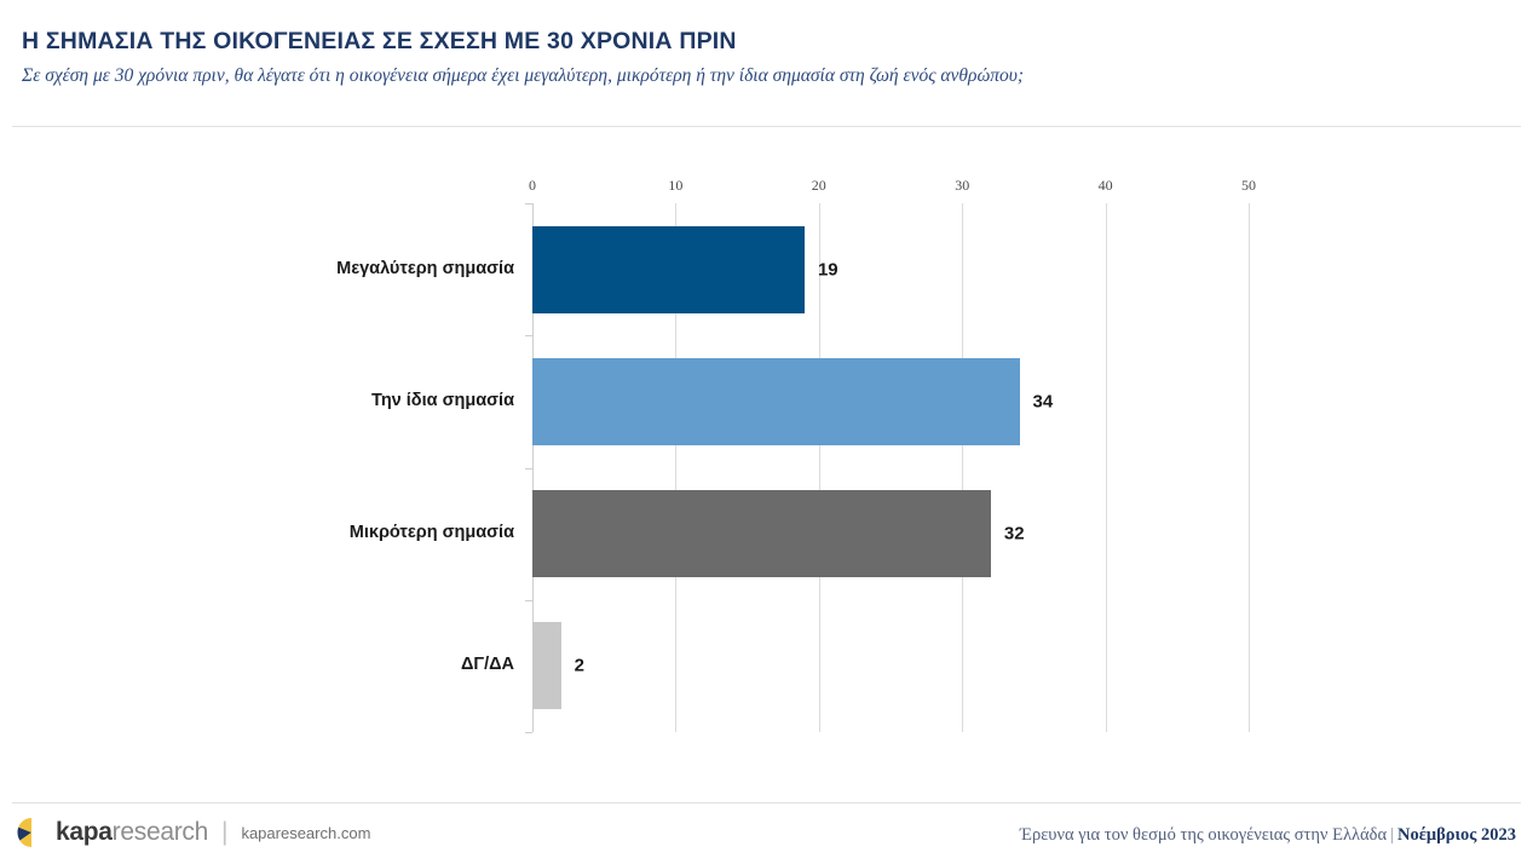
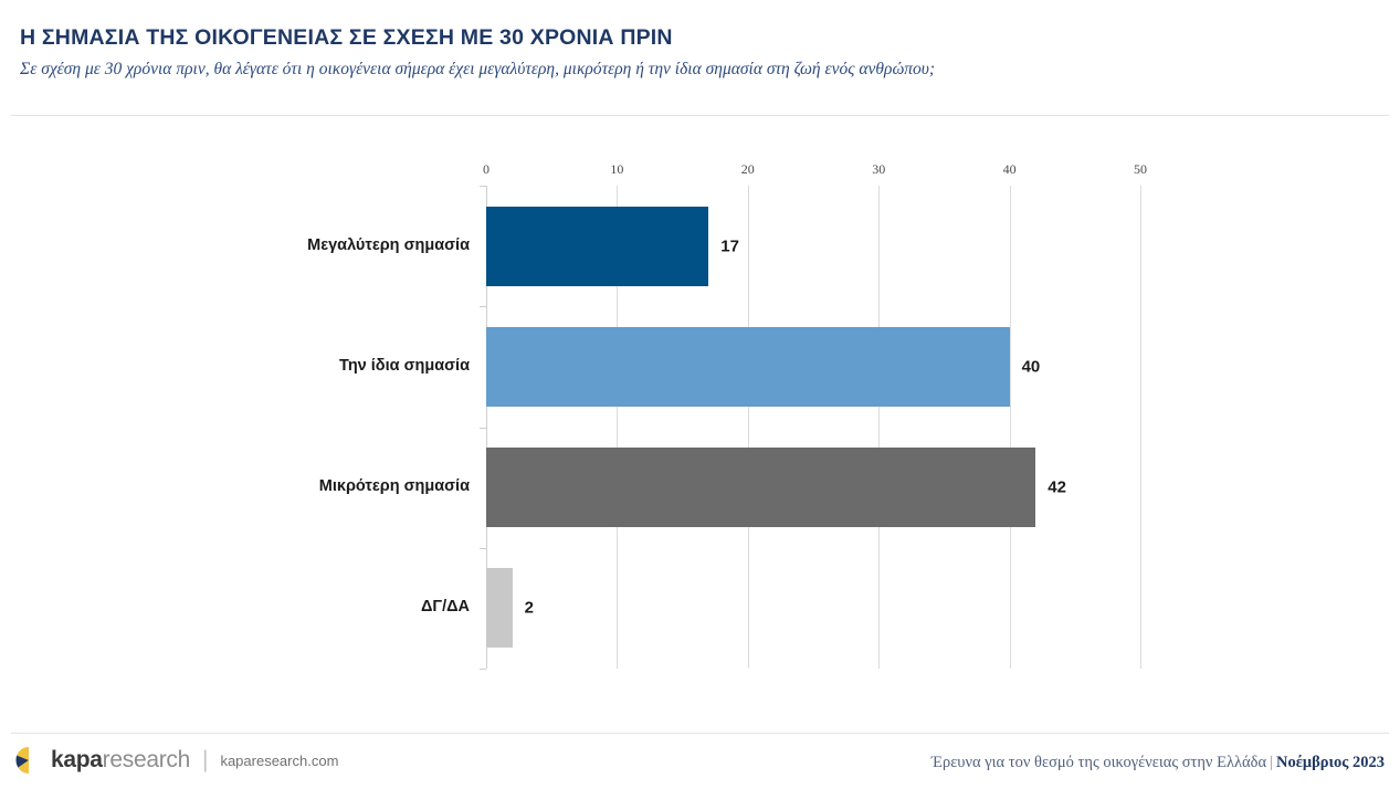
Μεγαλύτερη σημασία: 19 -> 17
Την ίδια σημασία: 34 -> 40
Μικρότερη σημασία: 32 -> 42
